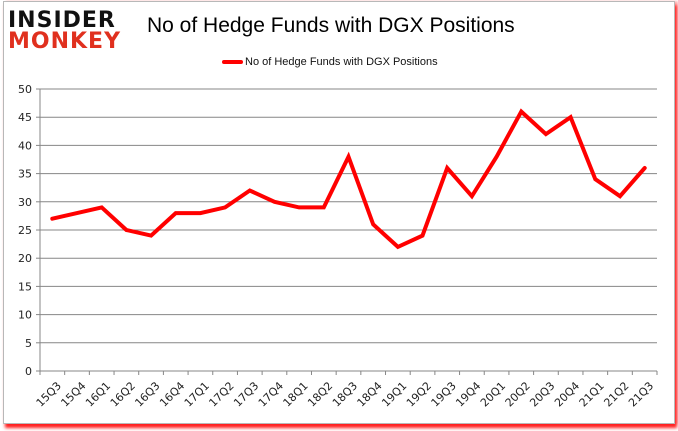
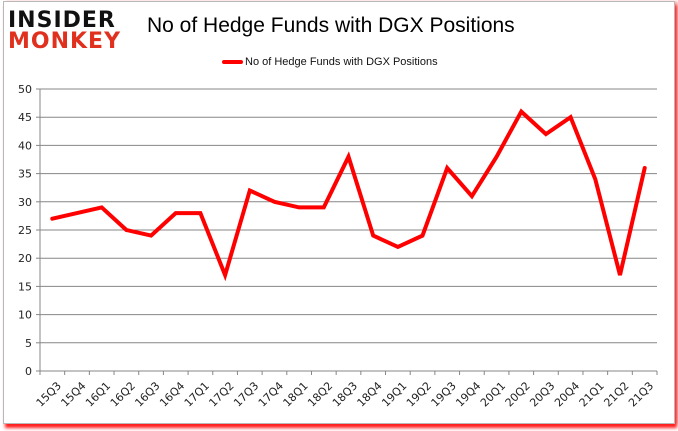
17Q2: 29 -> 17
18Q4: 26 -> 24
21Q2: 31 -> 17
